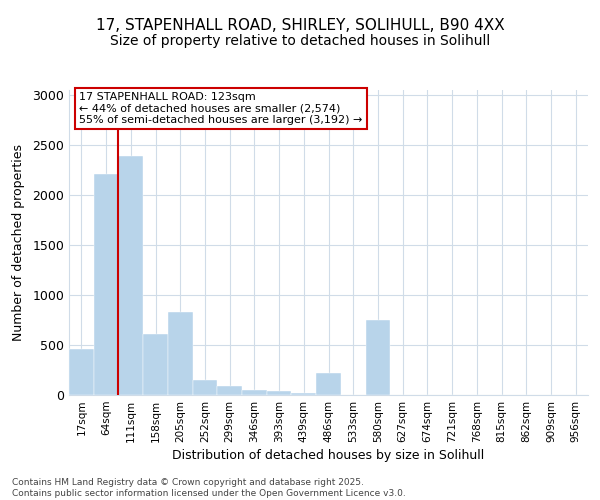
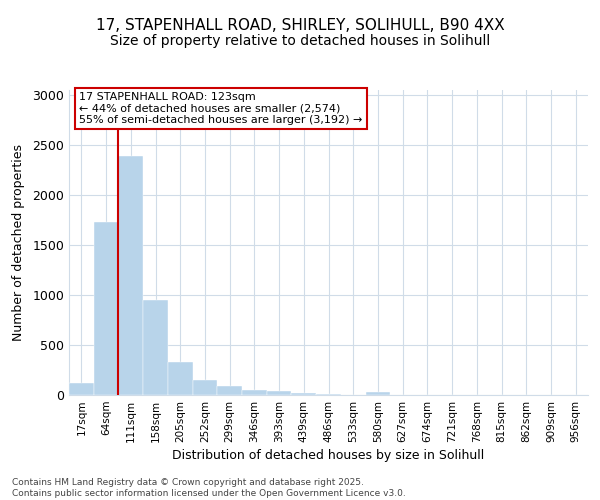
17sqm: 460 -> 120
64sqm: 2210 -> 1730
158sqm: 610 -> 950
205sqm: 830 -> 340
486sqm: 220 -> 20
580sqm: 750 -> 30
